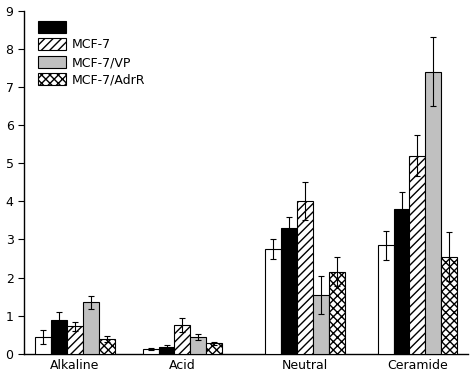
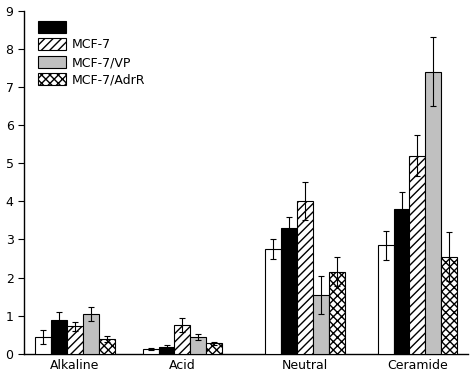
MCF-7/VP/Alkaline: 1.35 -> 1.05
